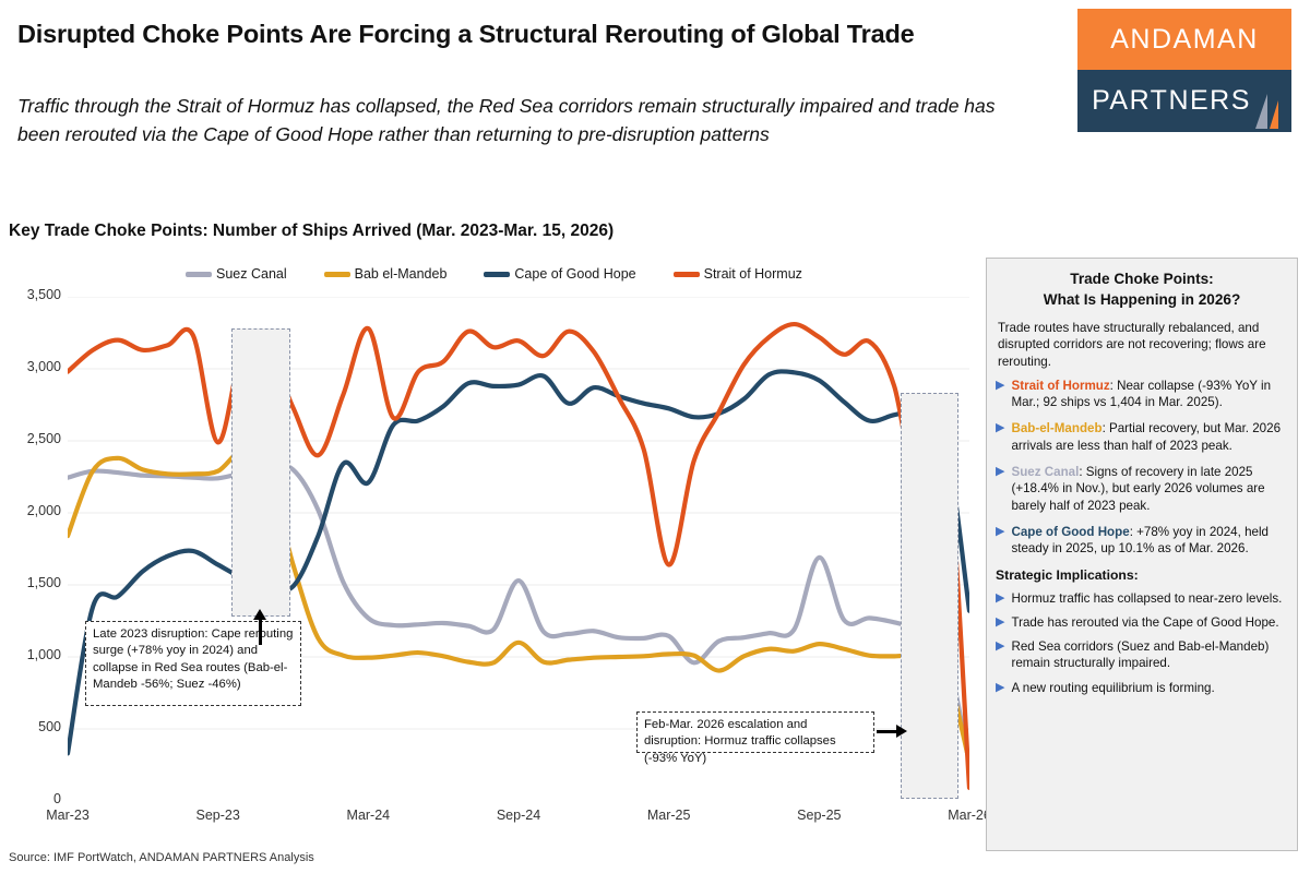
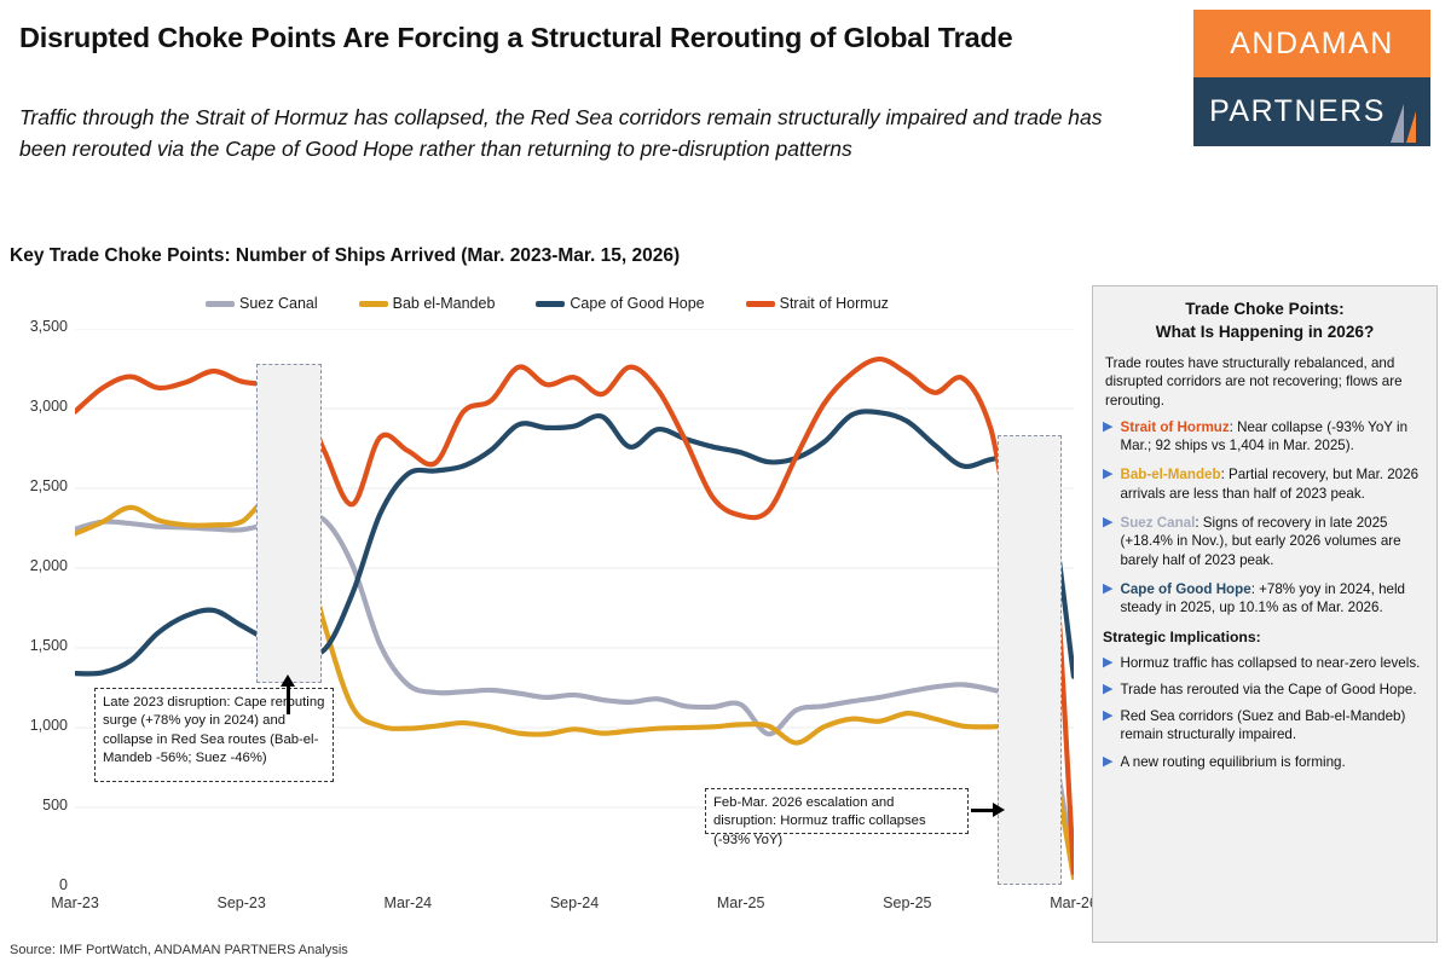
Bab el-Mandeb/Mar-23: 1840 -> 2220
Cape of Good Hope/Mar-23: 330 -> 1340
Strait of Hormuz/Sep-23: 2490 -> 3170
Cape of Good Hope/Mar-24: 2210 -> 2590
Strait of Hormuz/Mar-24: 3280 -> 2740
Suez Canal/Sep-24: 1530 -> 1200
Bab el-Mandeb/Sep-24: 1100 -> 990
Strait of Hormuz/Mar-25: 1640 -> 2330
Suez Canal/Sep-25: 1690 -> 1220
Suez Canal/Mar-26: 260 -> 120
Bab el-Mandeb/Mar-26: 270 -> 60
